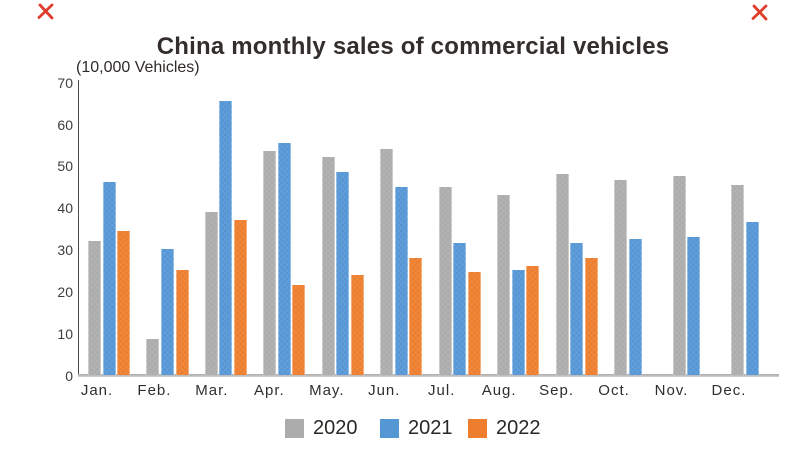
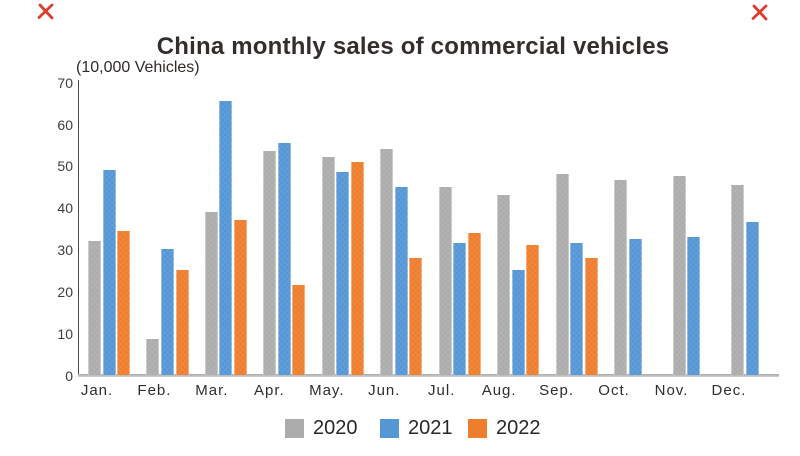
2021/Jan.: 46 -> 49
2022/May.: 24 -> 51
2022/Jul.: 24 -> 34
2022/Aug.: 26 -> 31
